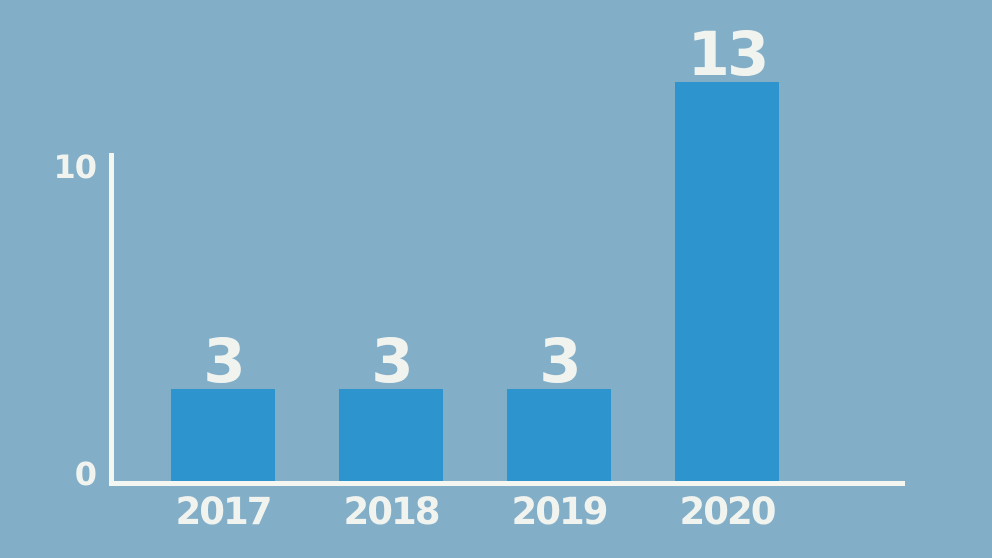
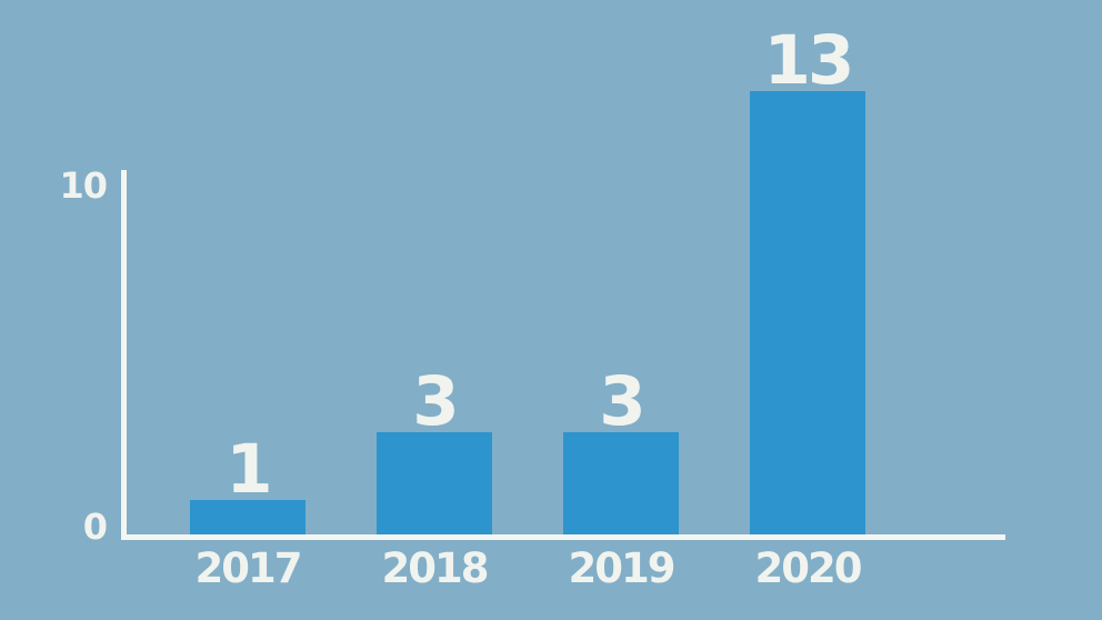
2017: 3 -> 1
